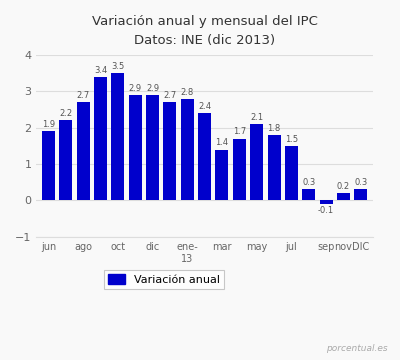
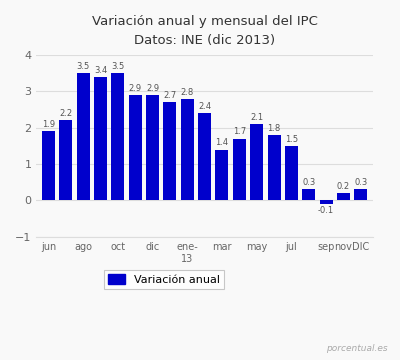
ago: 2.7 -> 3.5
